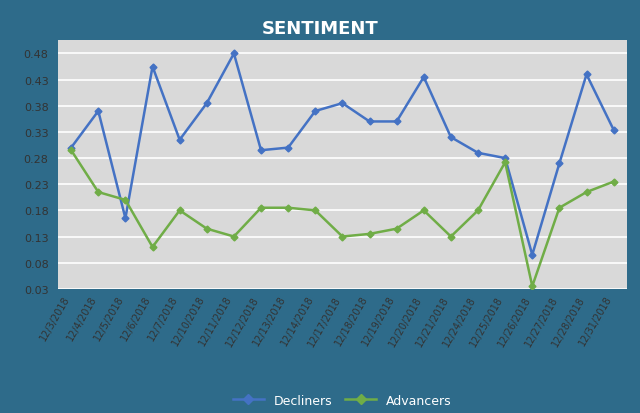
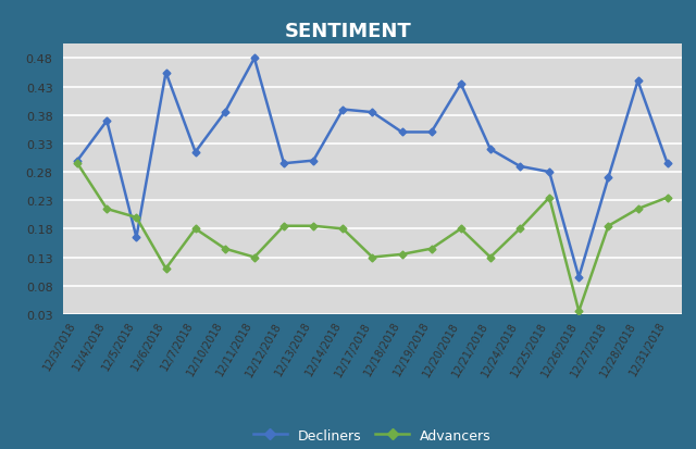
Decliners/12/14/2018: 0.370 -> 0.390
Advancers/12/25/2018: 0.272 -> 0.235
Decliners/12/31/2018: 0.334 -> 0.295
